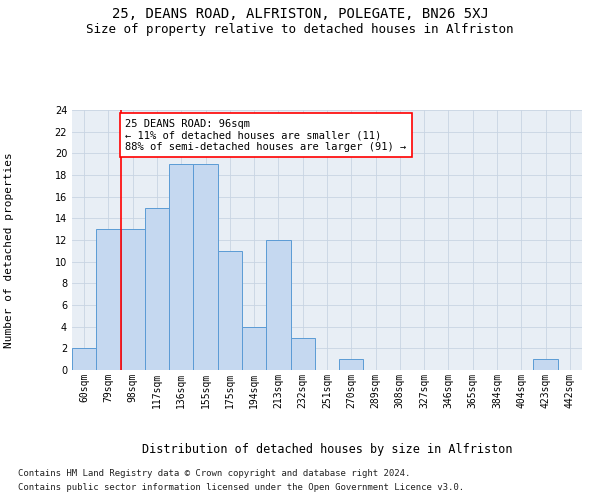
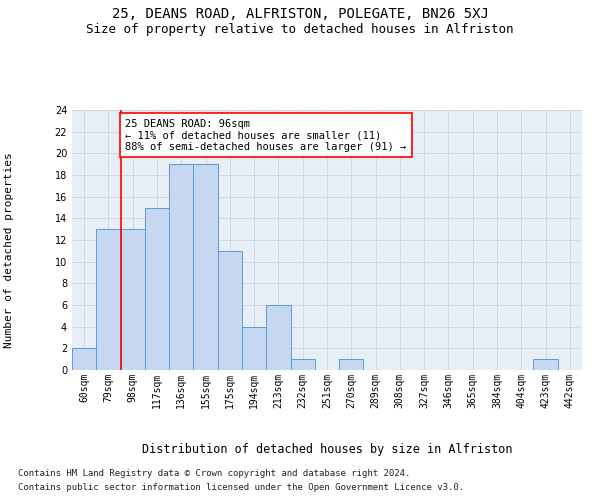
213sqm: 12 -> 6
232sqm: 3 -> 1
